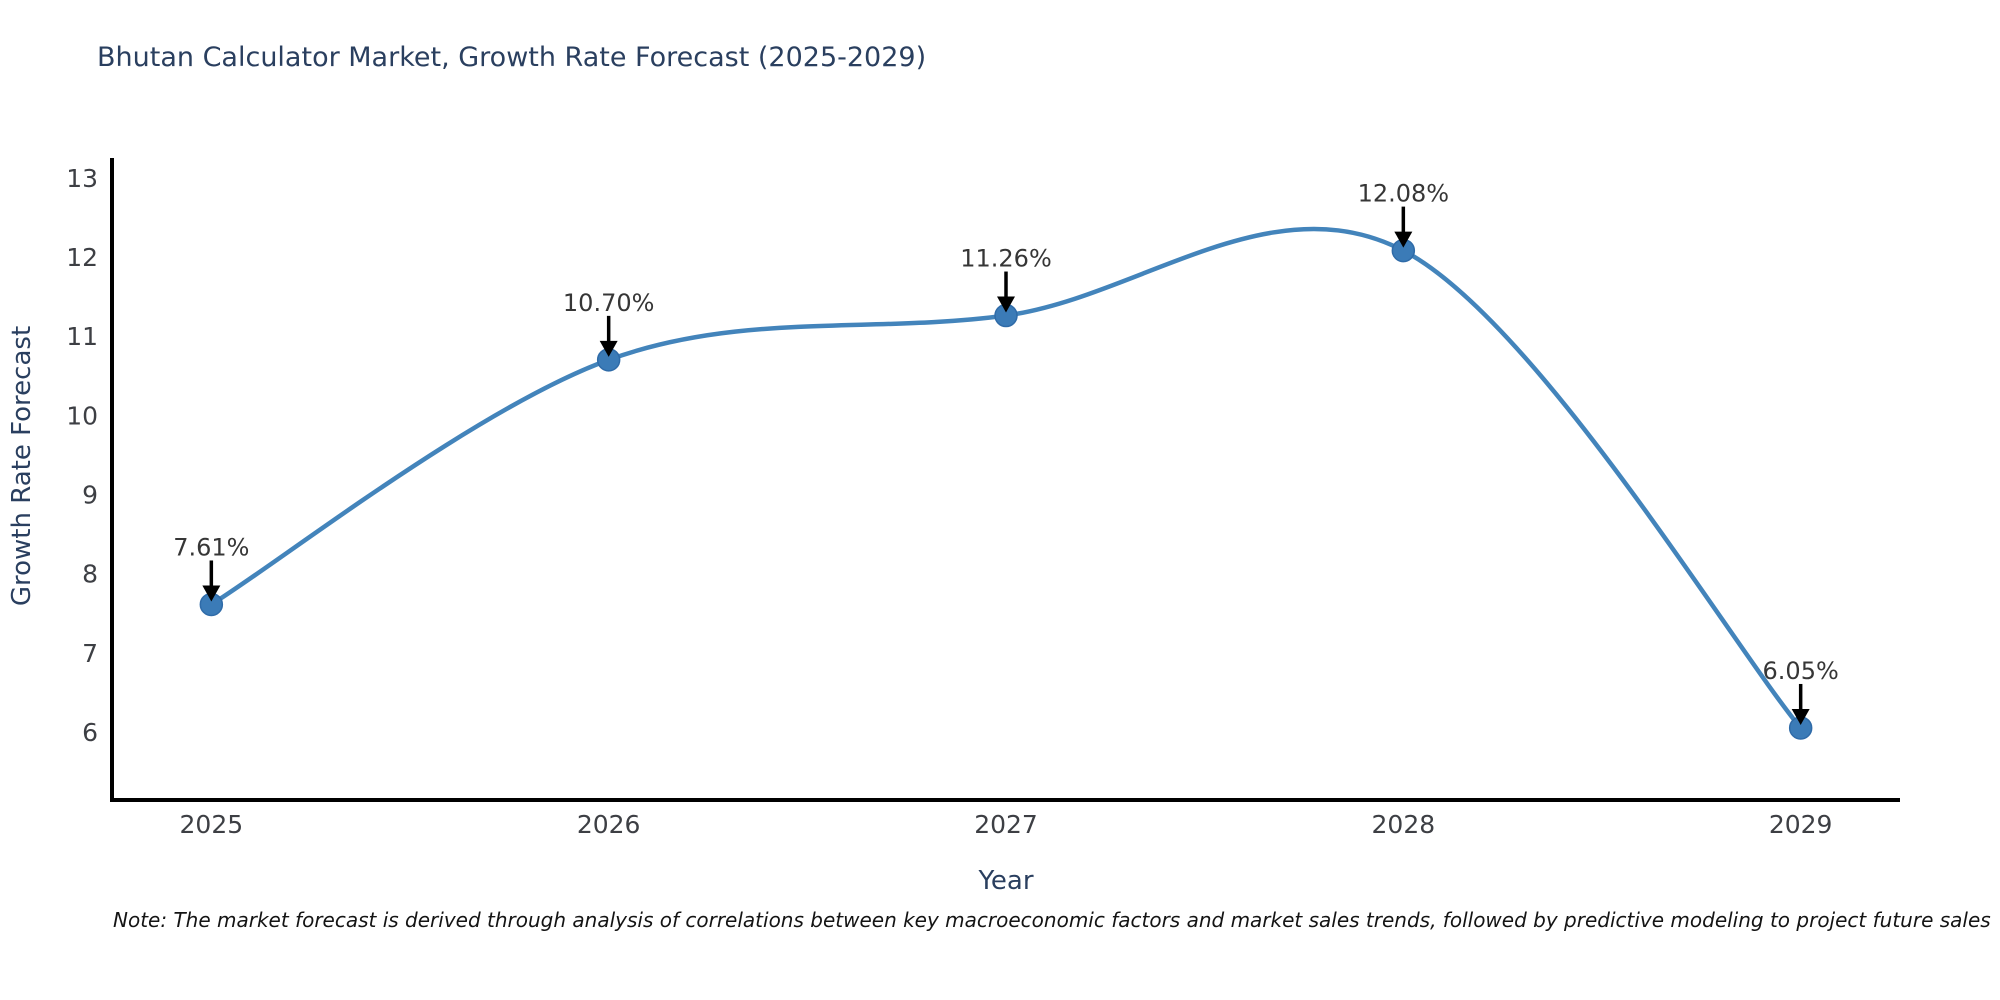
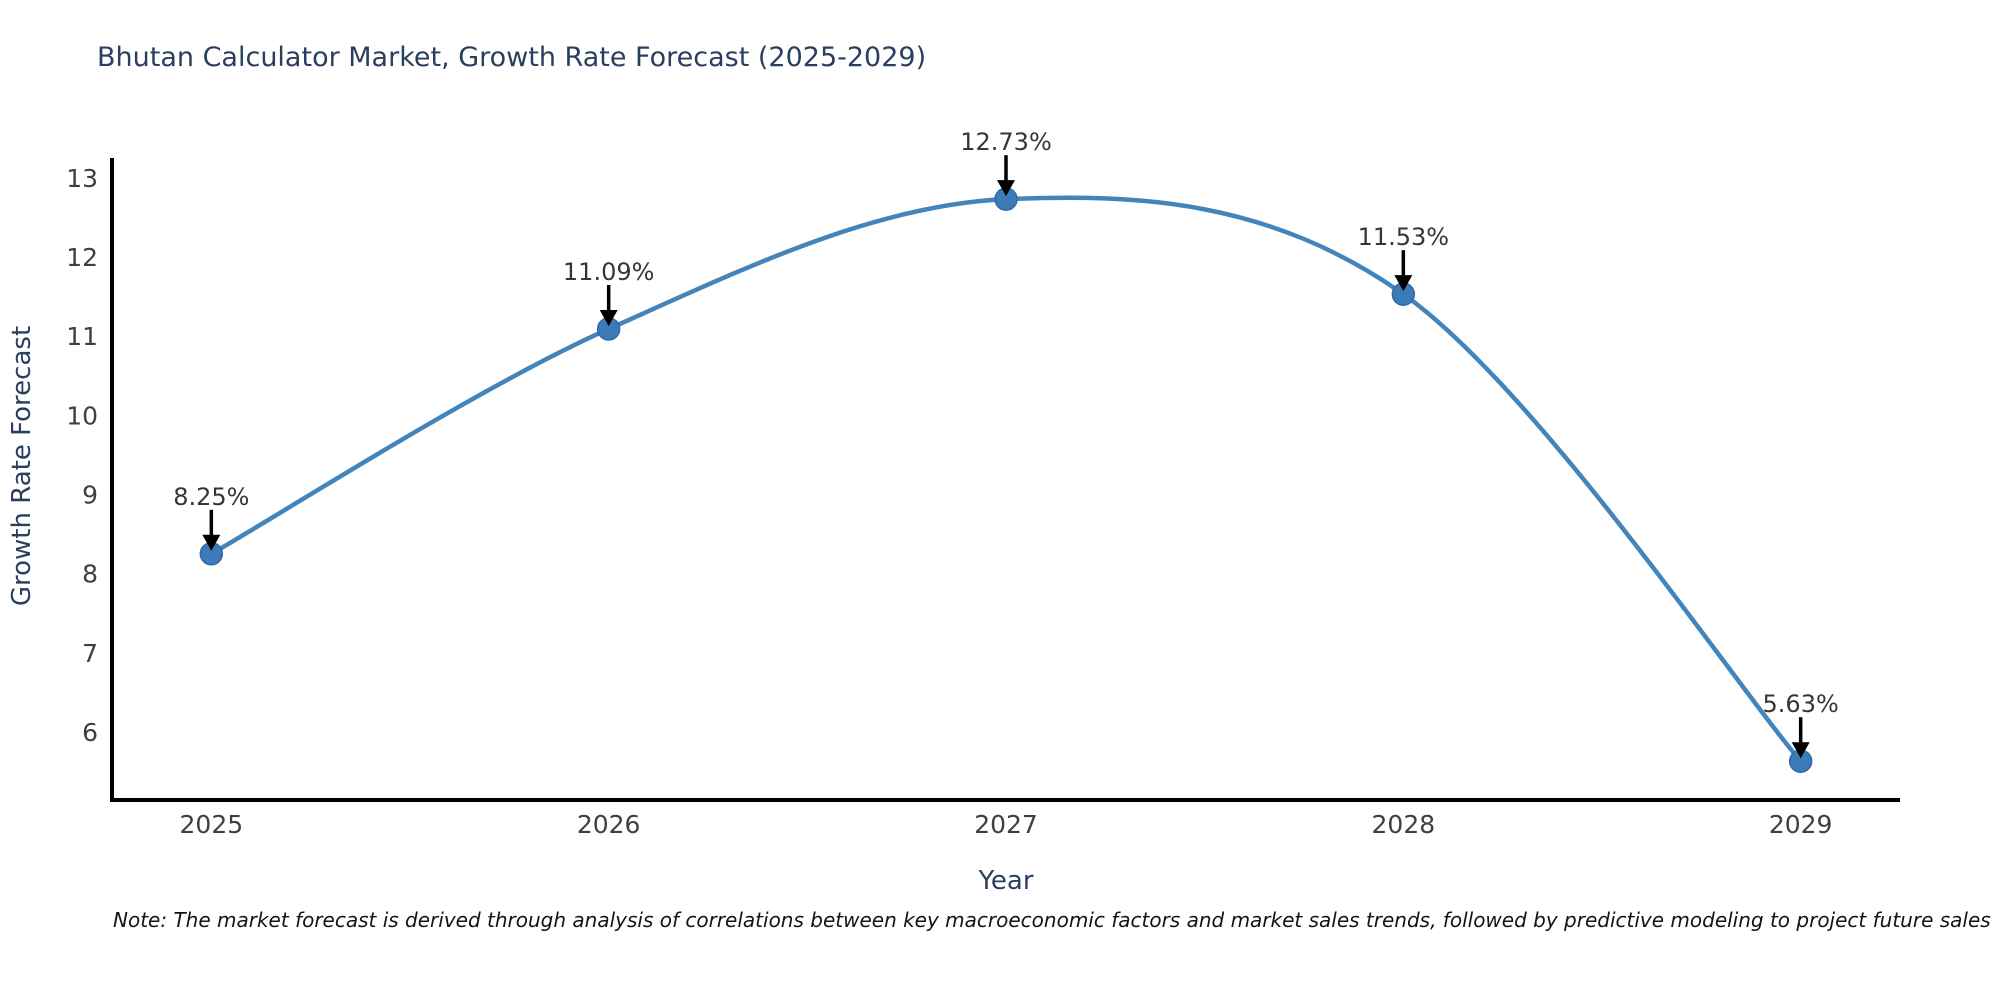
2025: 7.61% -> 8.25%
2026: 10.70% -> 11.09%
2027: 11.26% -> 12.73%
2028: 12.08% -> 11.53%
2029: 6.05% -> 5.63%
